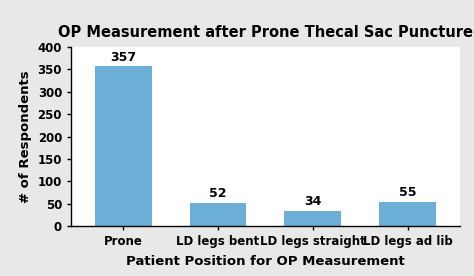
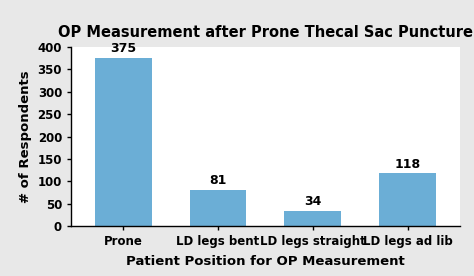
Prone: 357 -> 375
LD legs bent: 52 -> 81
LD legs ad lib: 55 -> 118
